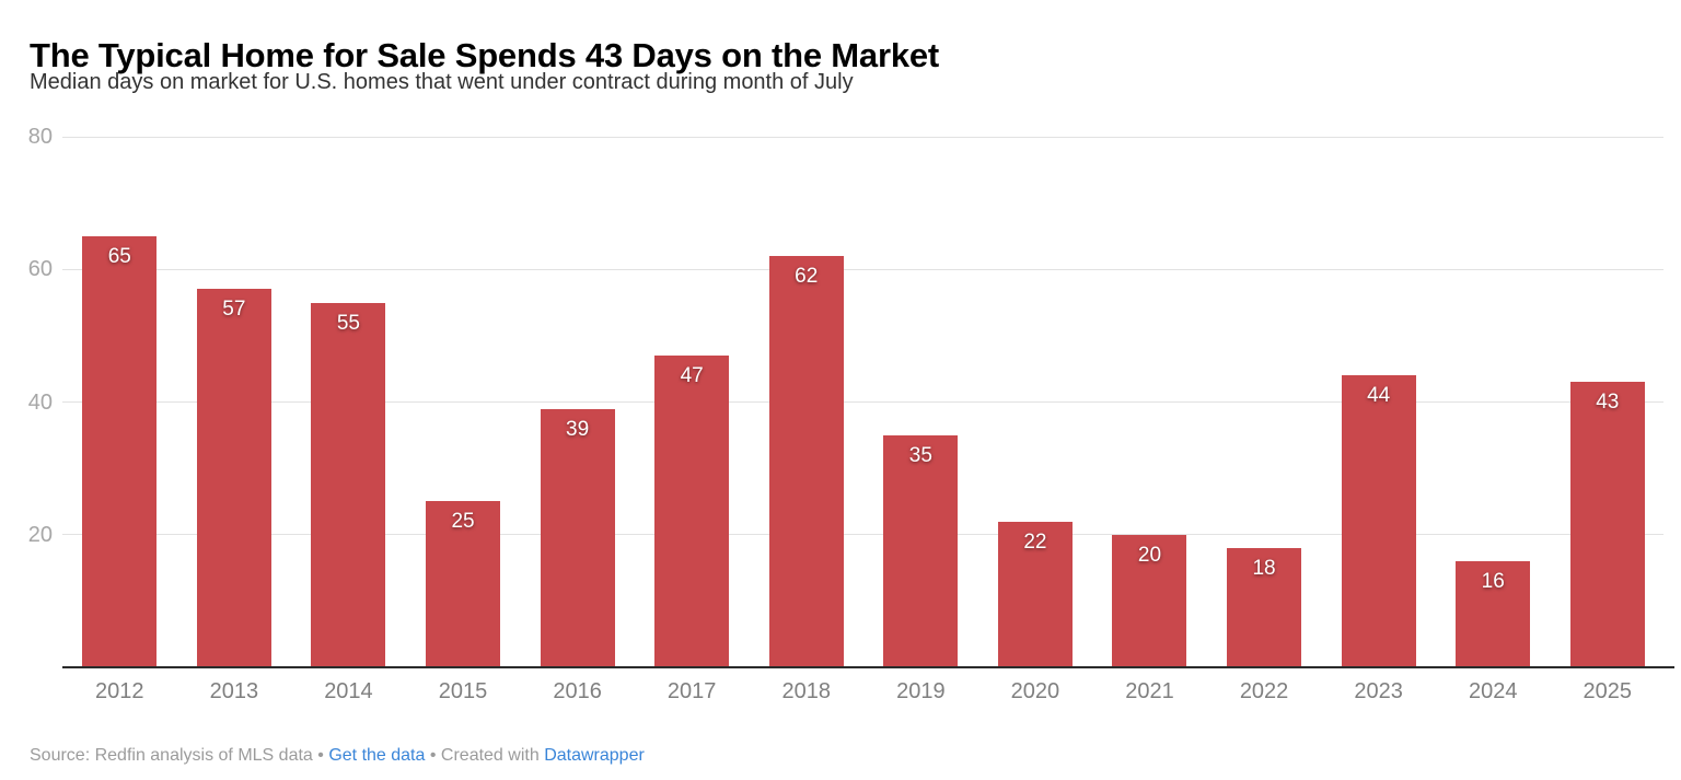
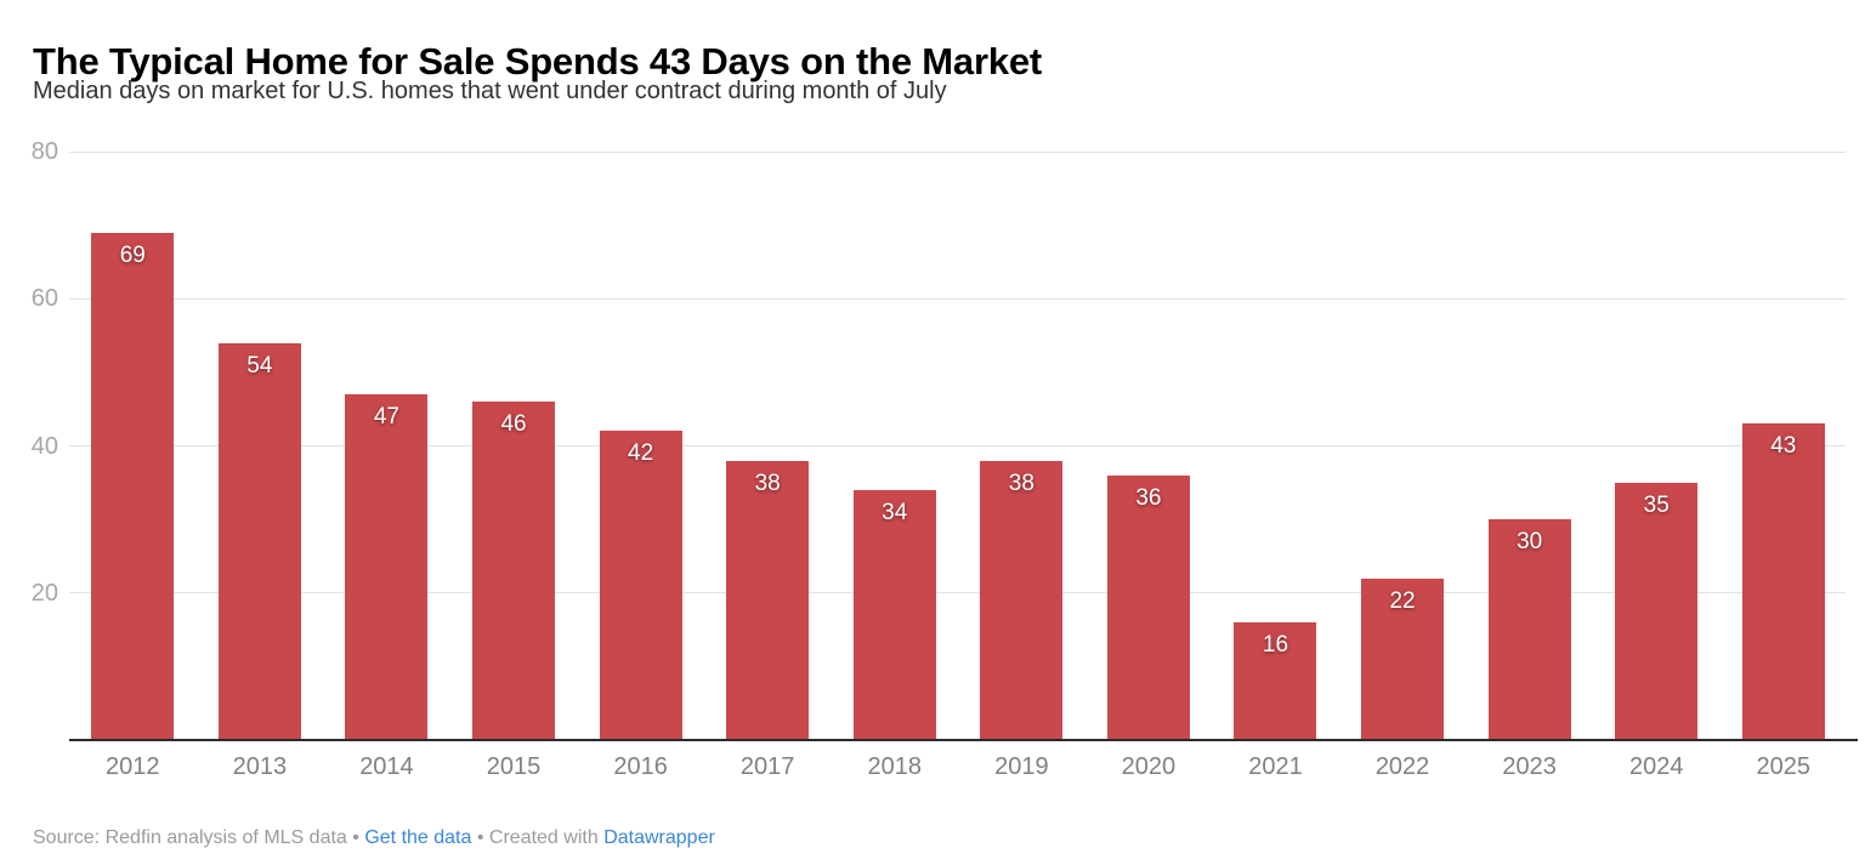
2012: 65 -> 69
2013: 57 -> 54
2014: 55 -> 47
2015: 25 -> 46
2016: 39 -> 42
2017: 47 -> 38
2018: 62 -> 34
2019: 35 -> 38
2020: 22 -> 36
2021: 20 -> 16
2022: 18 -> 22
2023: 44 -> 30
2024: 16 -> 35
